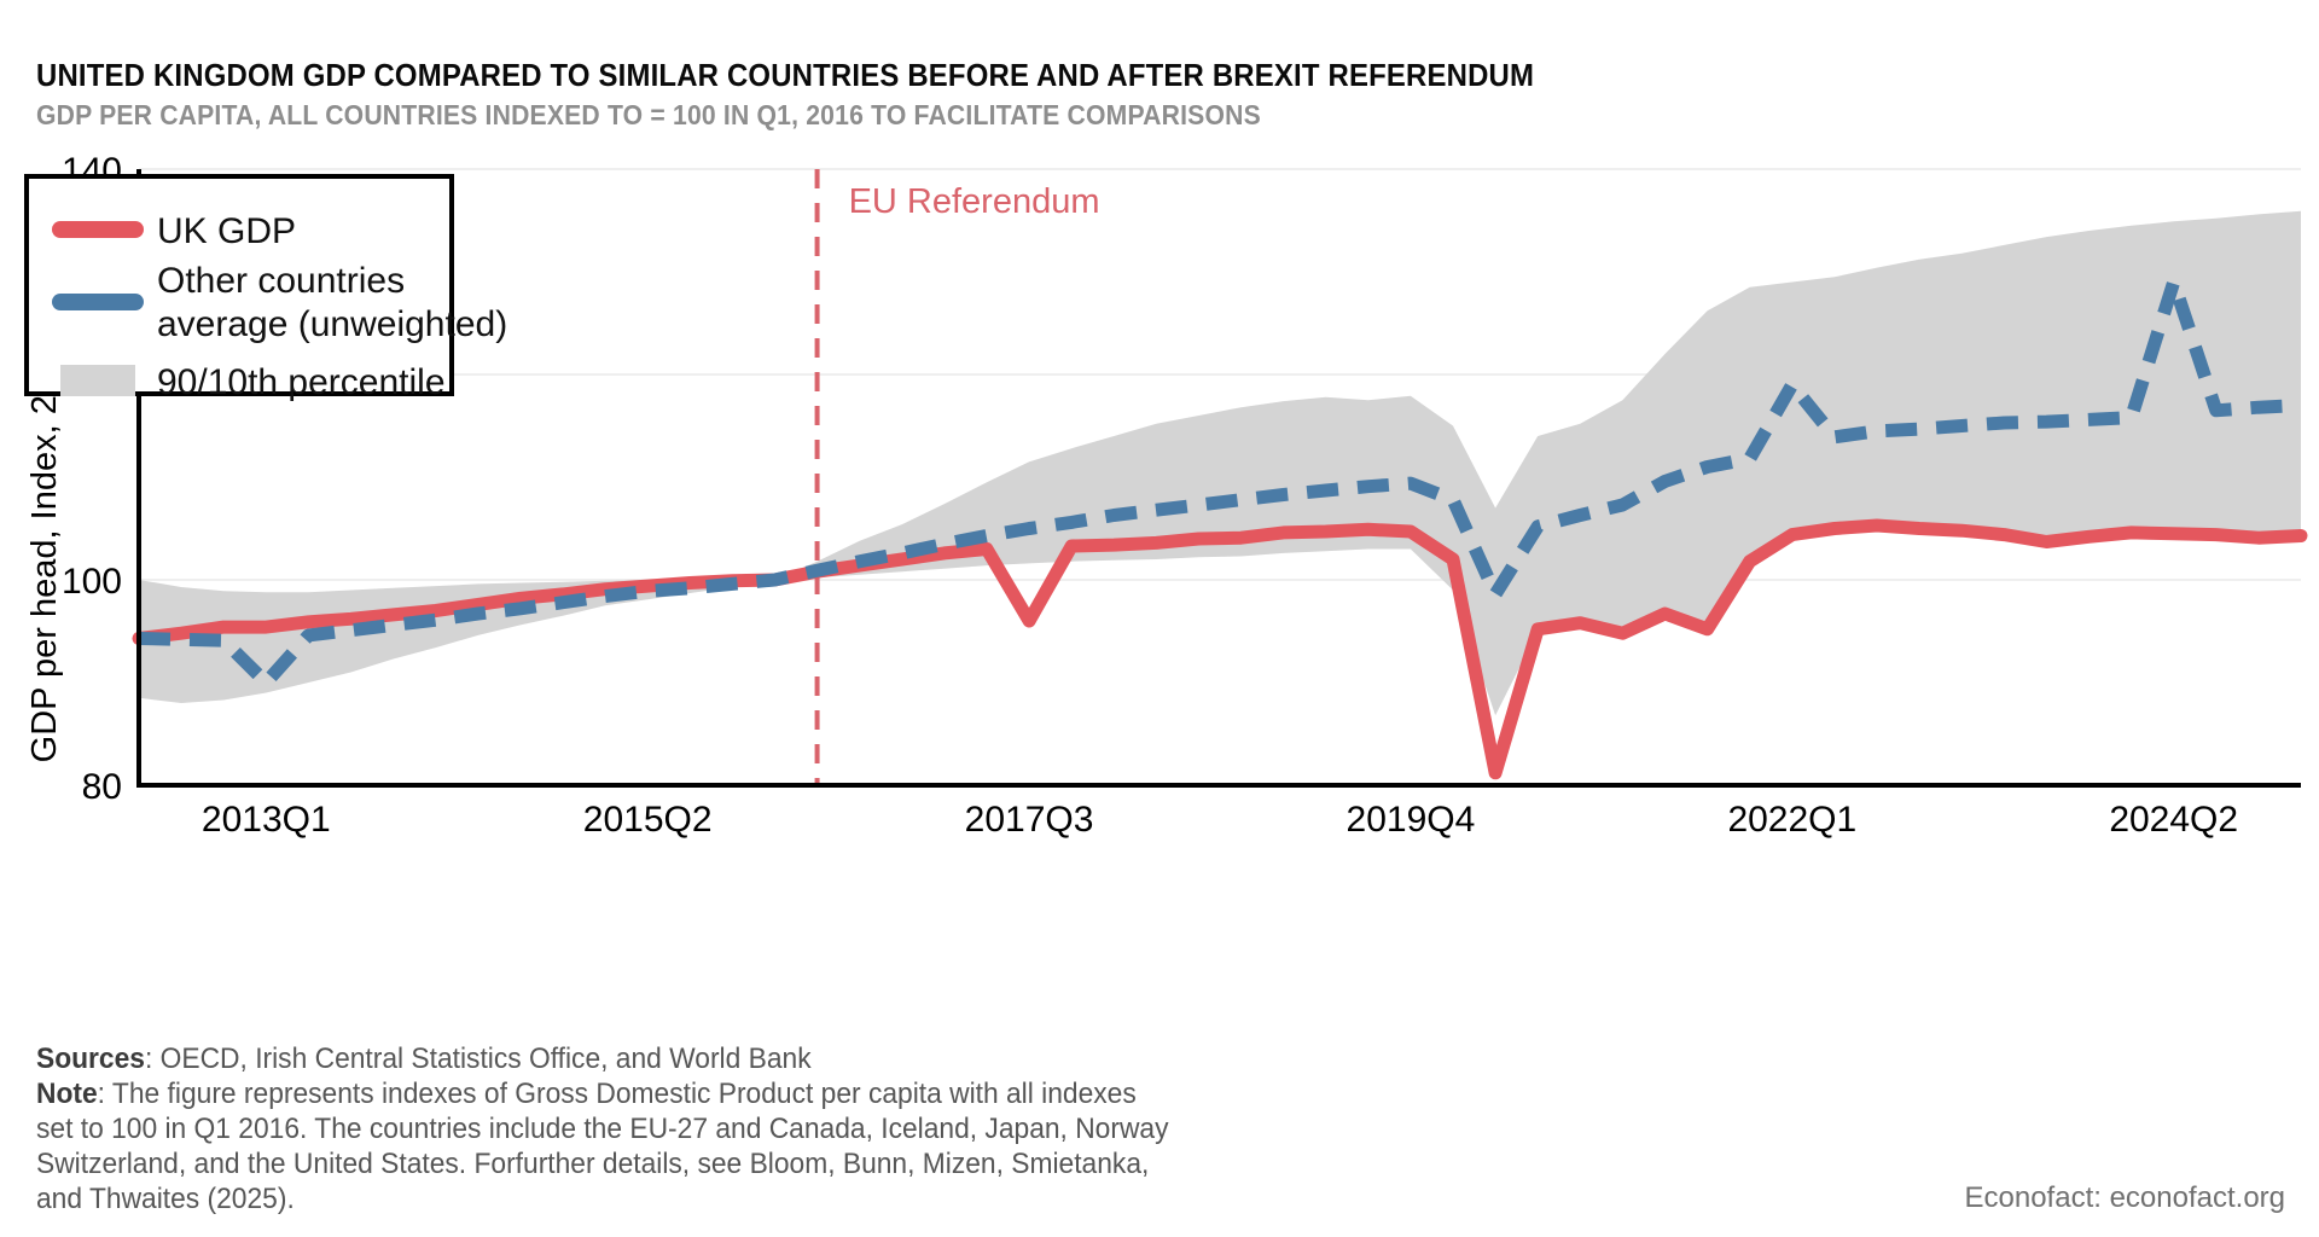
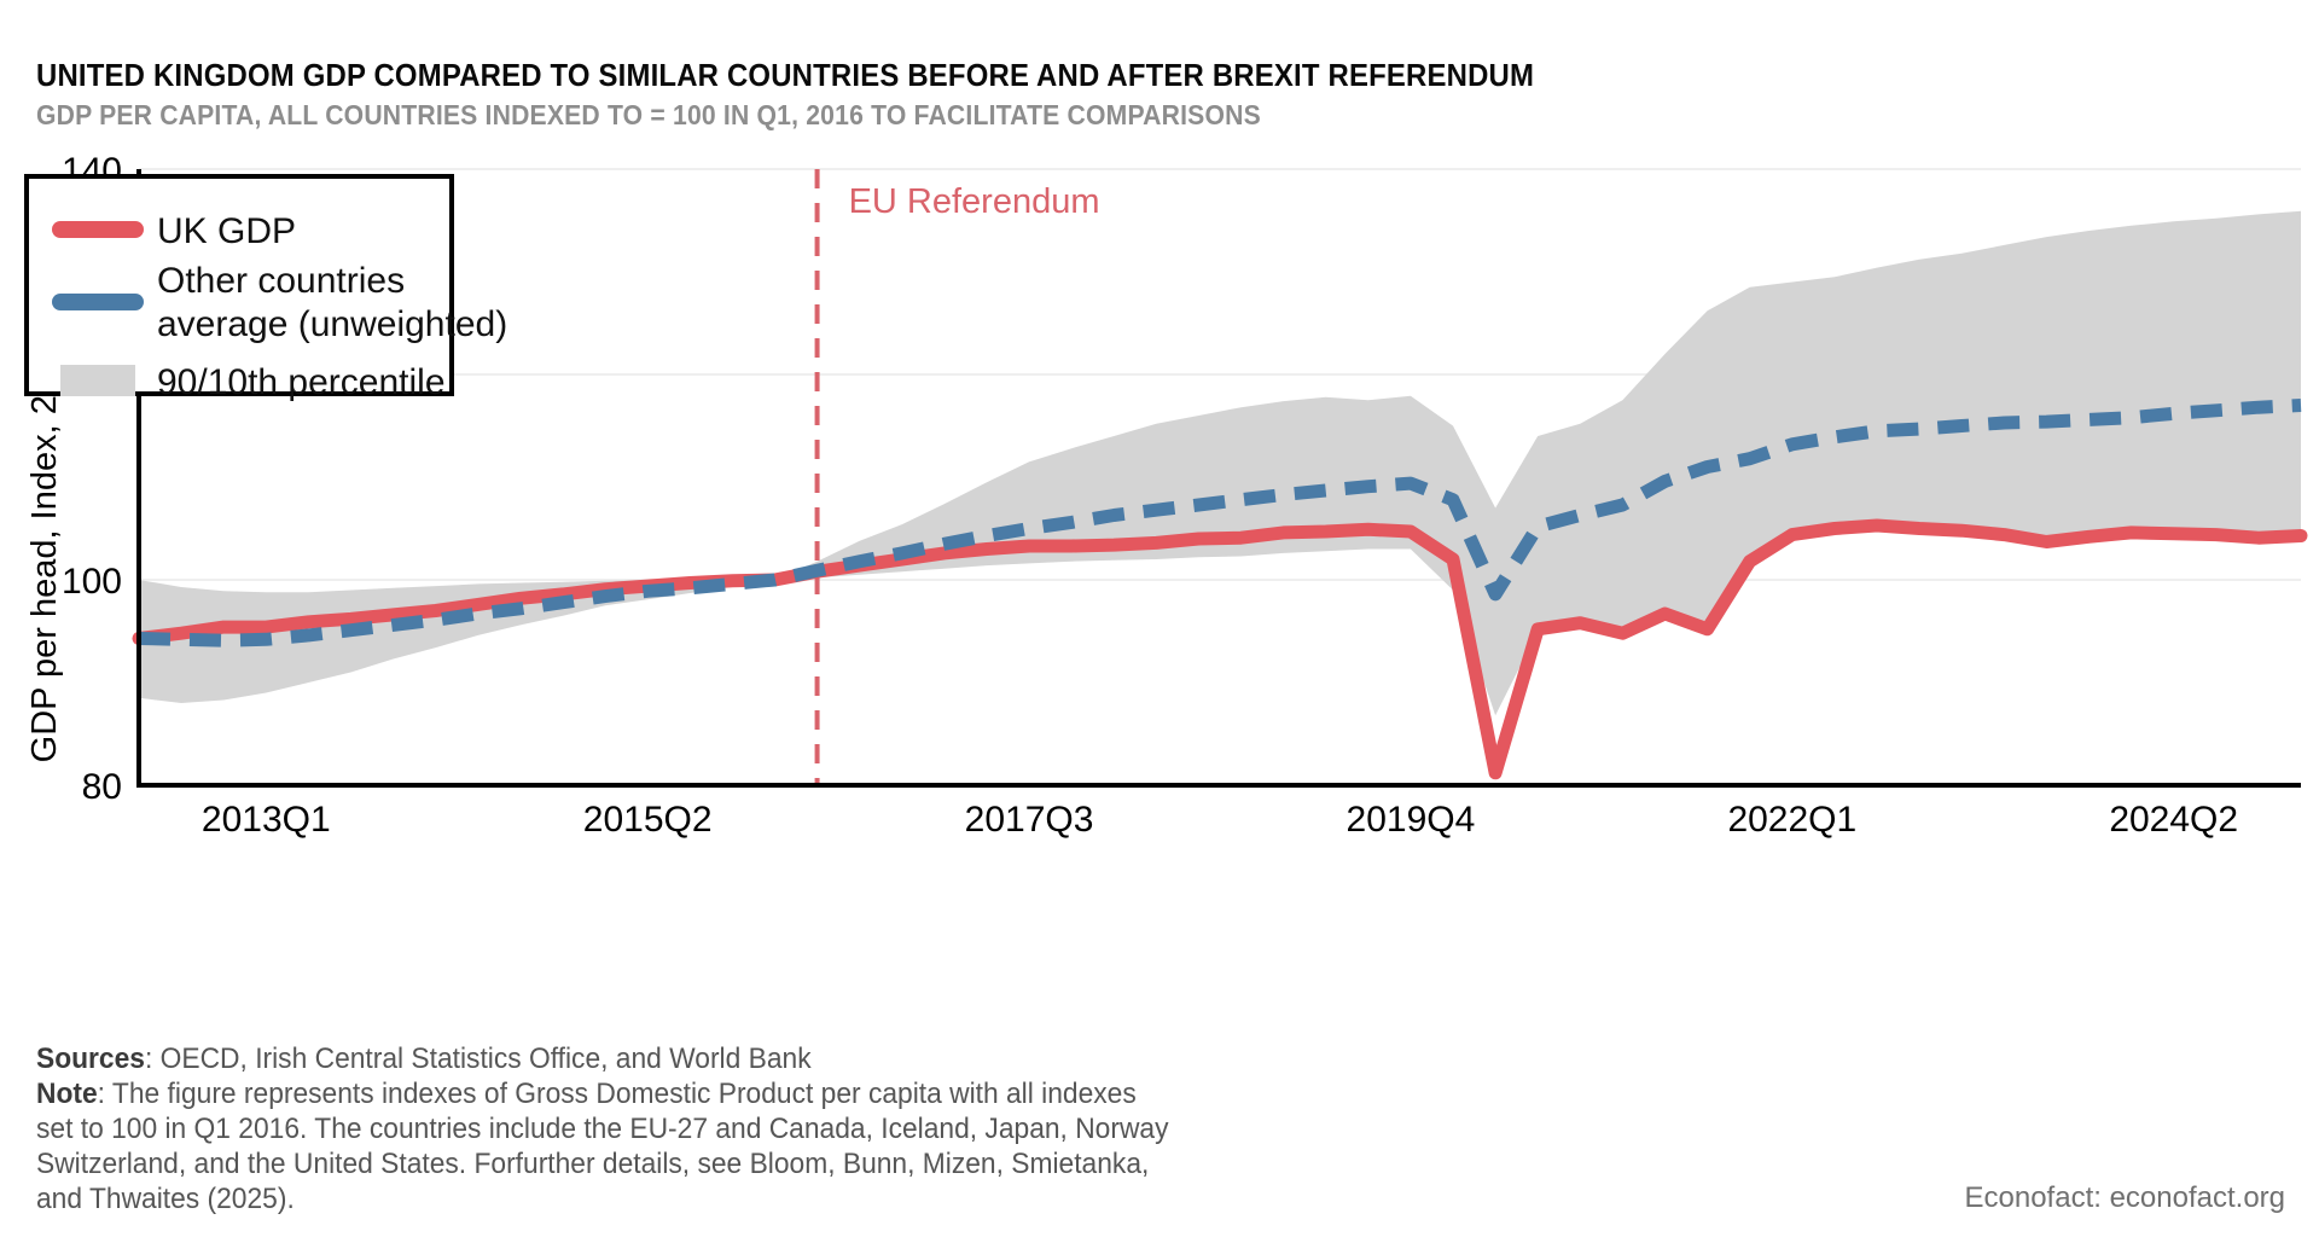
Other countries average (unweighted)/2013Q1: 90 -> 94
UK GDP/2017Q3: 96 -> 103
Other countries average (unweighted)/2022Q1: 119 -> 113
Other countries average (unweighted)/2024Q2: 129 -> 116
